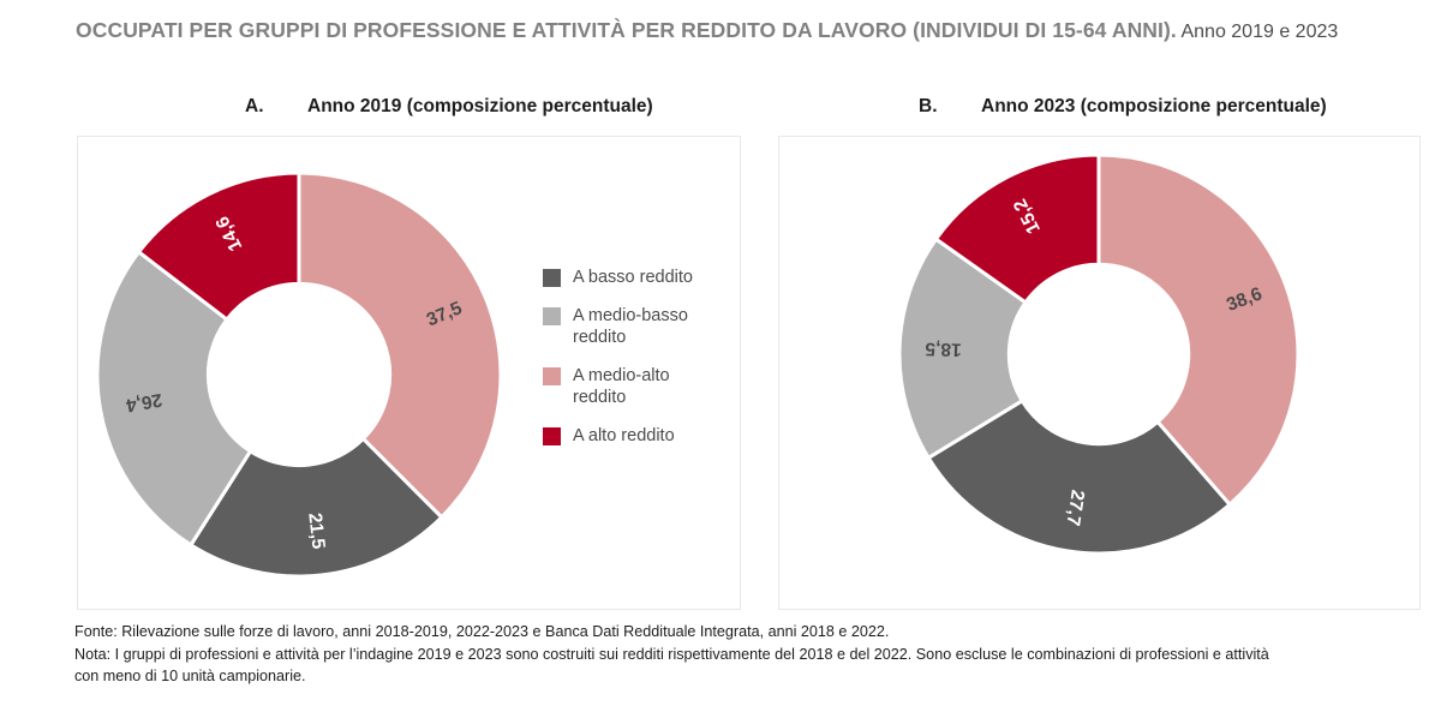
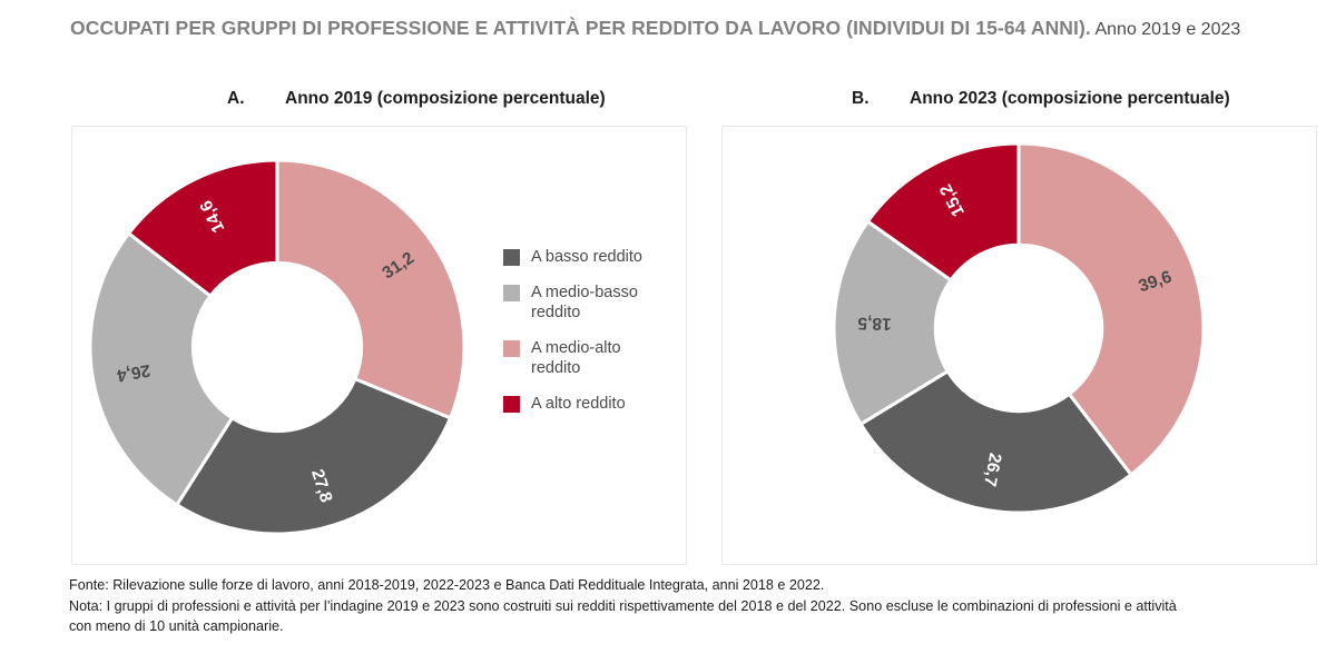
A. Anno 2019 (composizione percentuale)/A medio-alto reddito: 37,5 -> 31,2
A. Anno 2019 (composizione percentuale)/A basso reddito: 21,5 -> 27,8
B. Anno 2023 (composizione percentuale)/A medio-alto reddito: 38,6 -> 39,6
B. Anno 2023 (composizione percentuale)/A basso reddito: 27,7 -> 26,7
